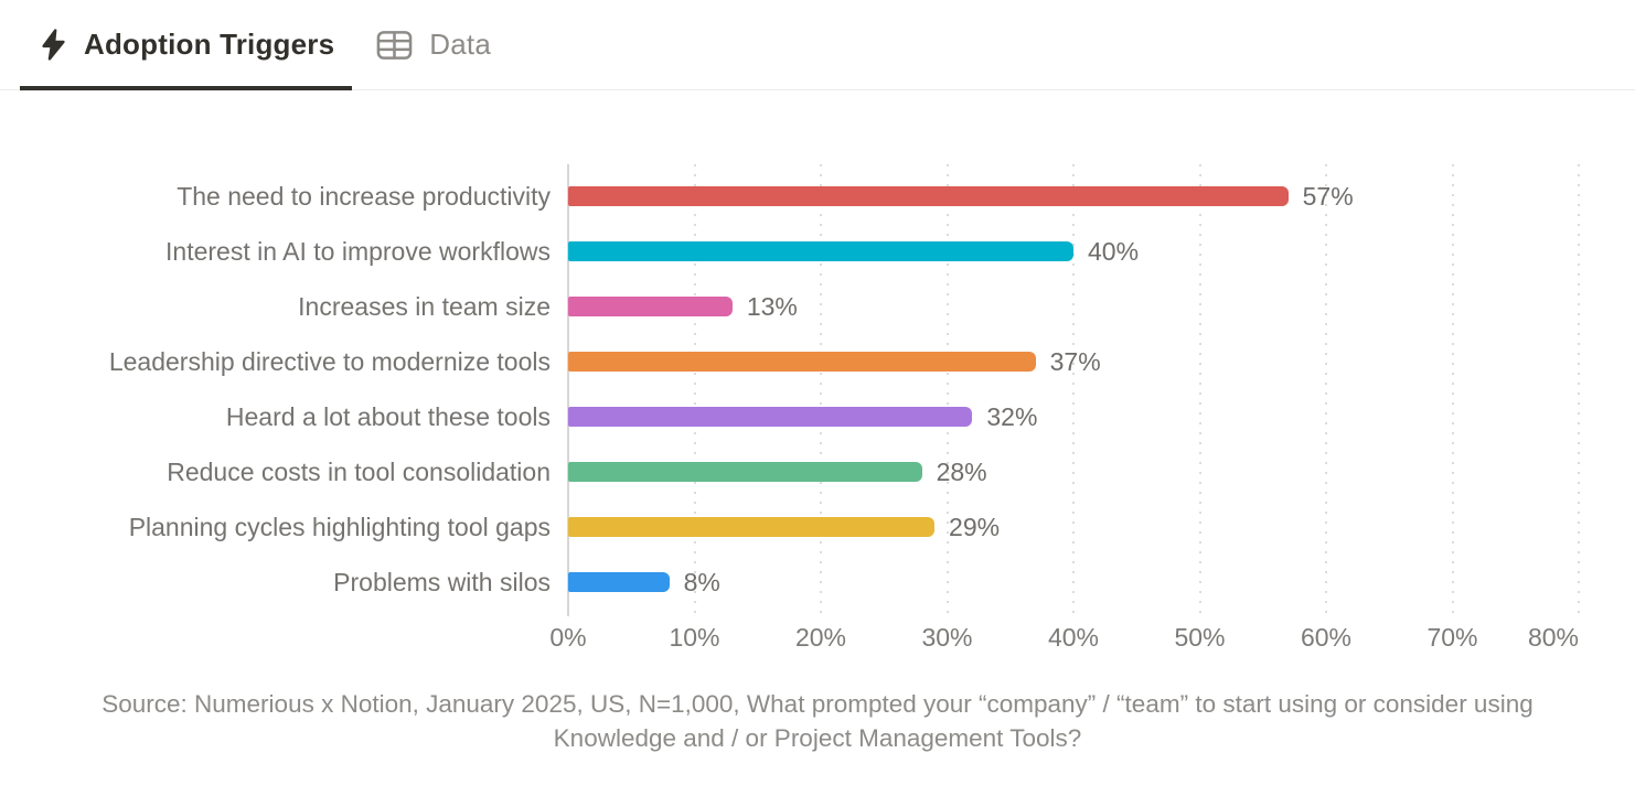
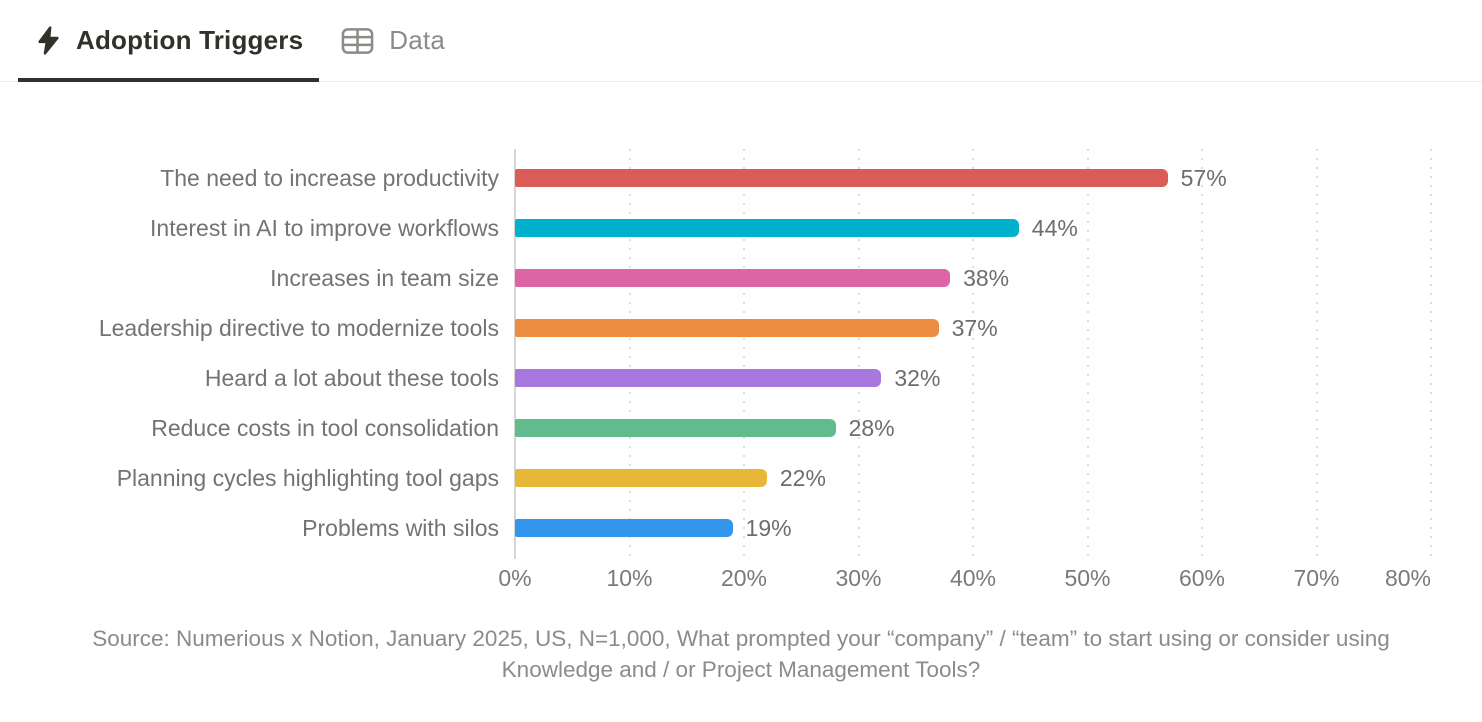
Interest in AI to improve workflows: 40% -> 44%
Increases in team size: 13% -> 38%
Planning cycles highlighting tool gaps: 29% -> 22%
Problems with silos: 8% -> 19%
